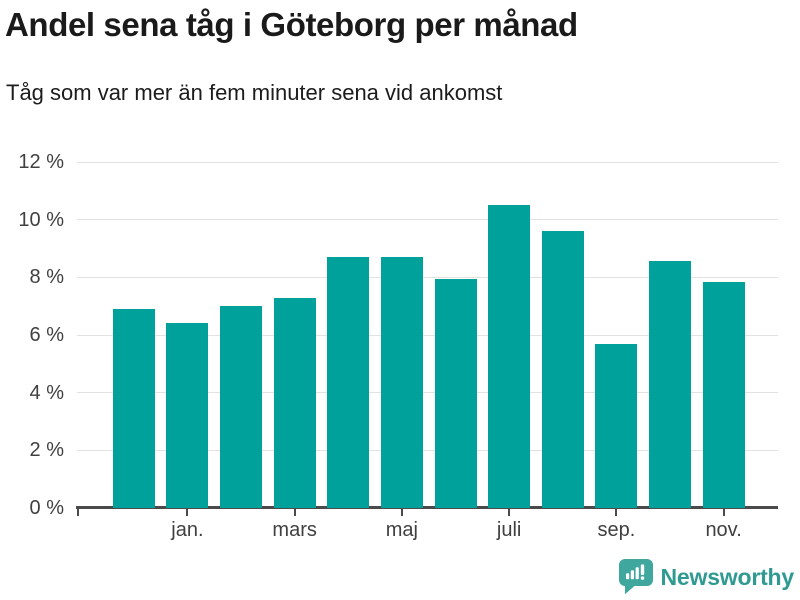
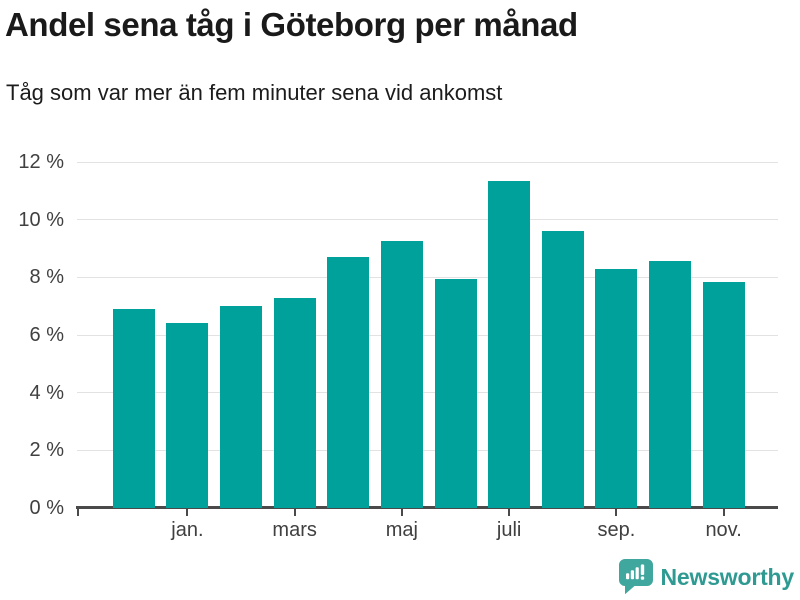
maj: 8.7% -> 9.2%
juli: 10.5% -> 11.3%
sep.: 5.7% -> 8.3%
